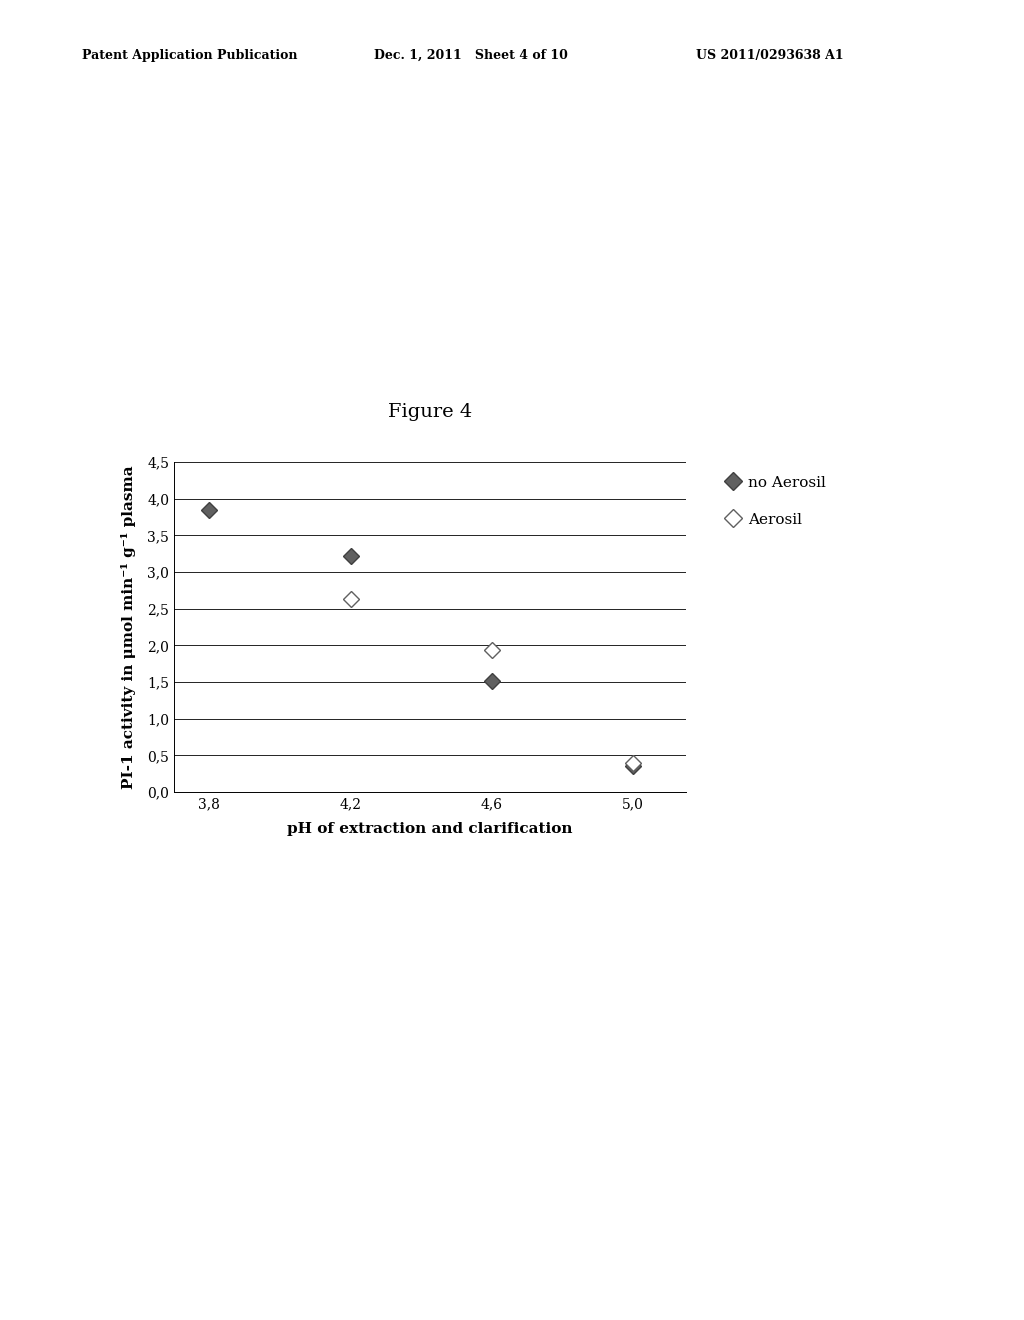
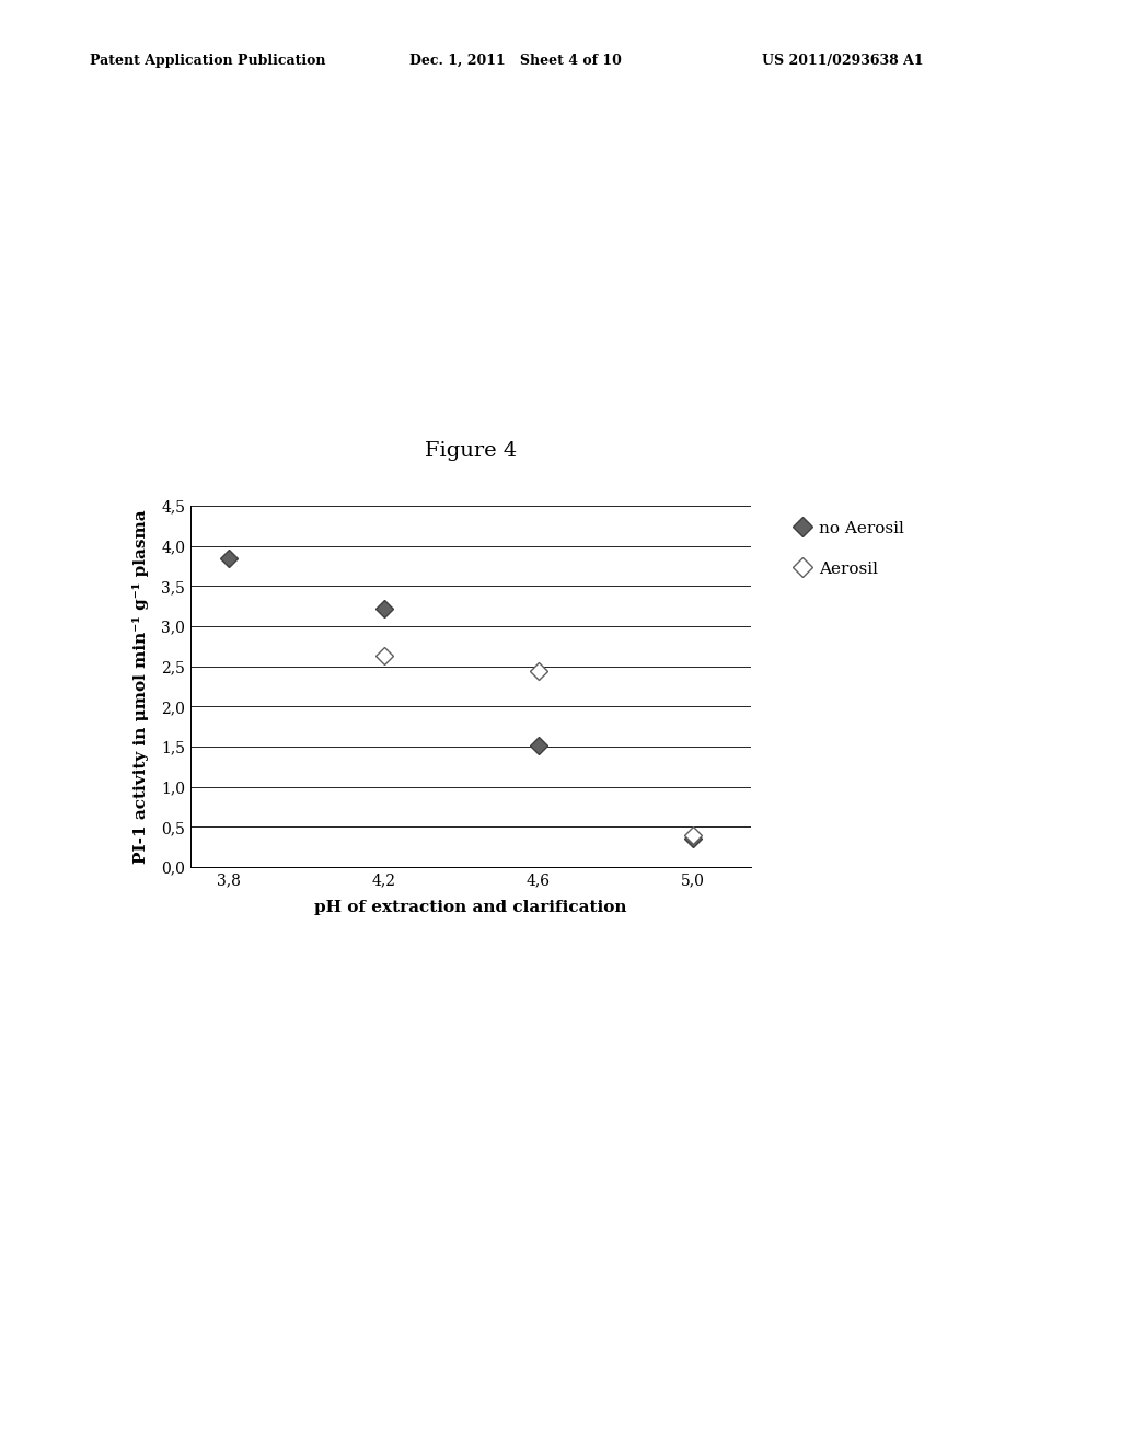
Aerosil/4,6: 1,93 -> 2,44
